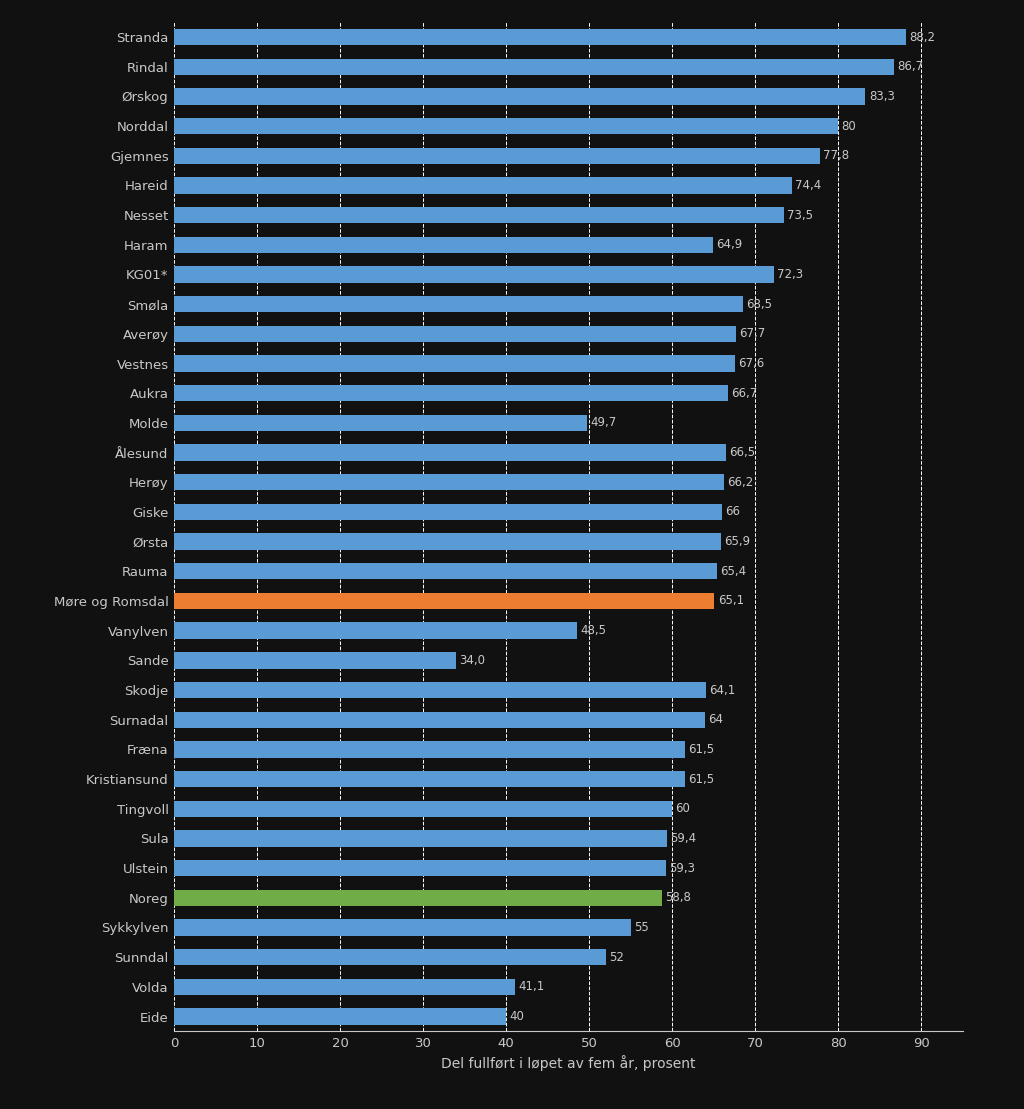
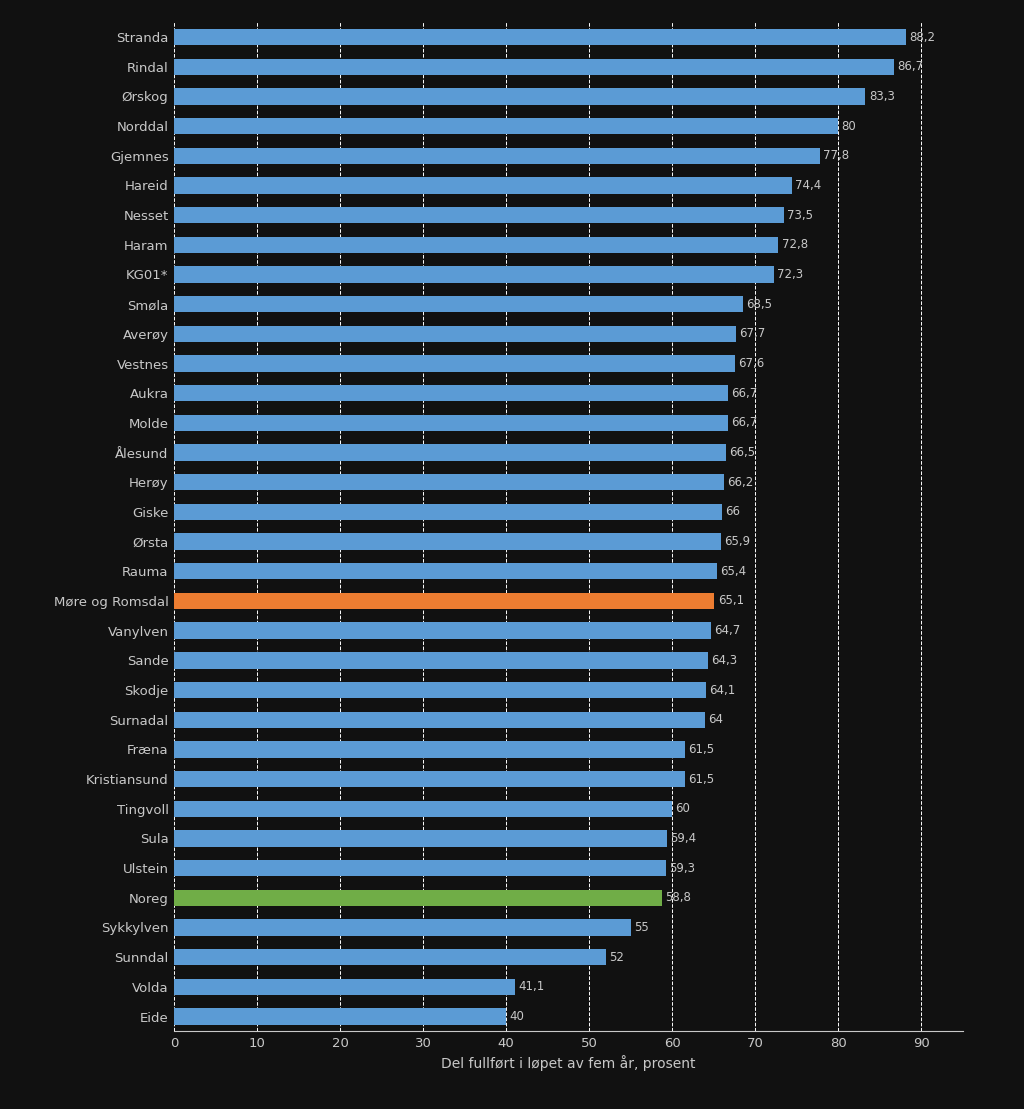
Haram: 64,9 -> 72,8
Molde: 49,7 -> 66,7
Vanylven: 48,5 -> 64,7
Sande: 34,0 -> 64,3
